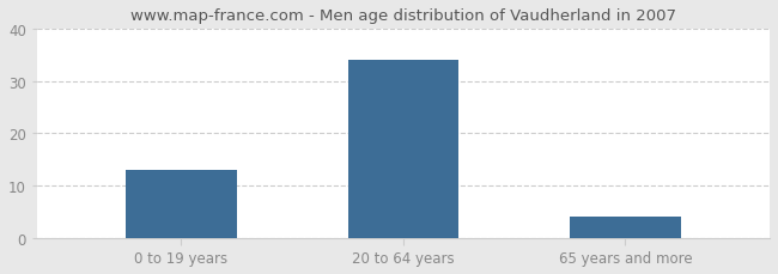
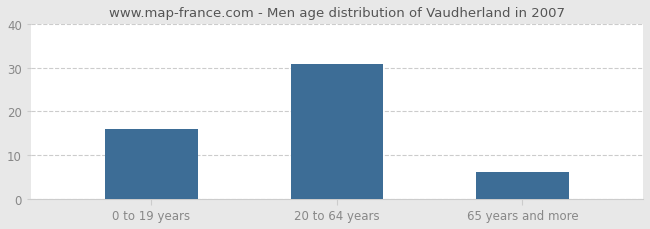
0 to 19 years: 13 -> 16
20 to 64 years: 34 -> 31
65 years and more: 4 -> 6
